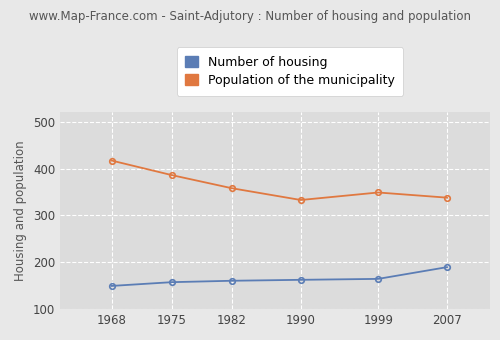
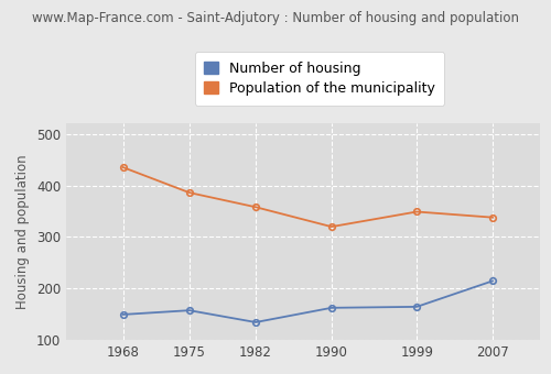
Population of the municipality/1968: 417 -> 435
Number of housing/1982: 161 -> 135
Population of the municipality/1990: 333 -> 320
Number of housing/2007: 190 -> 215
